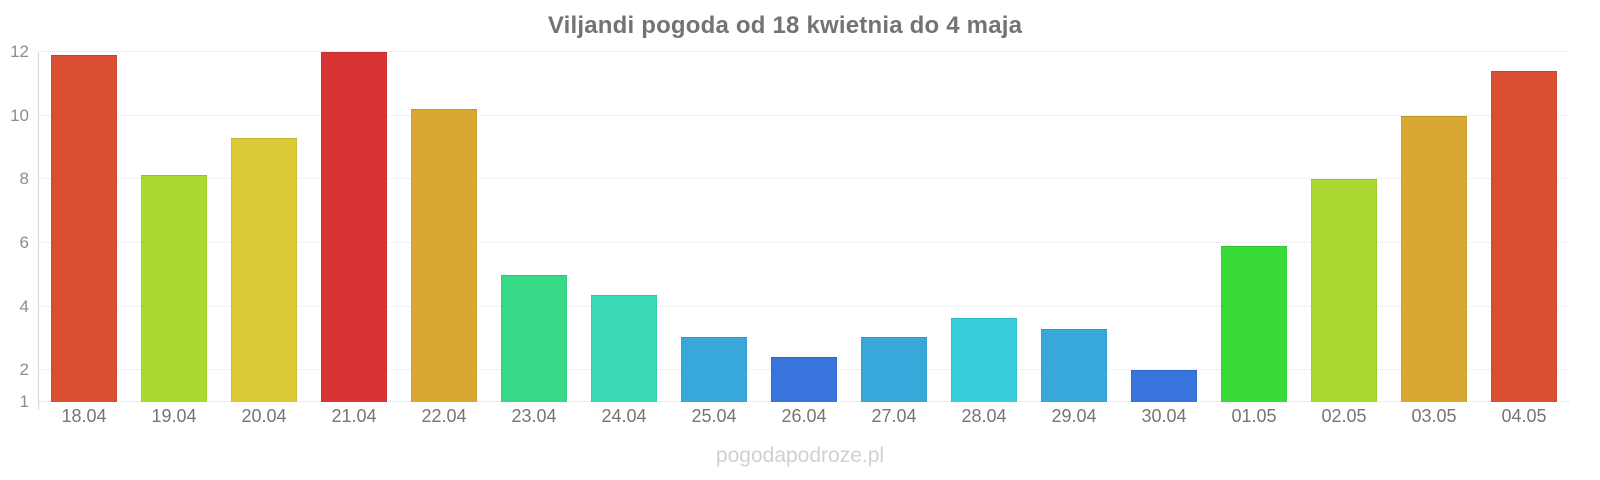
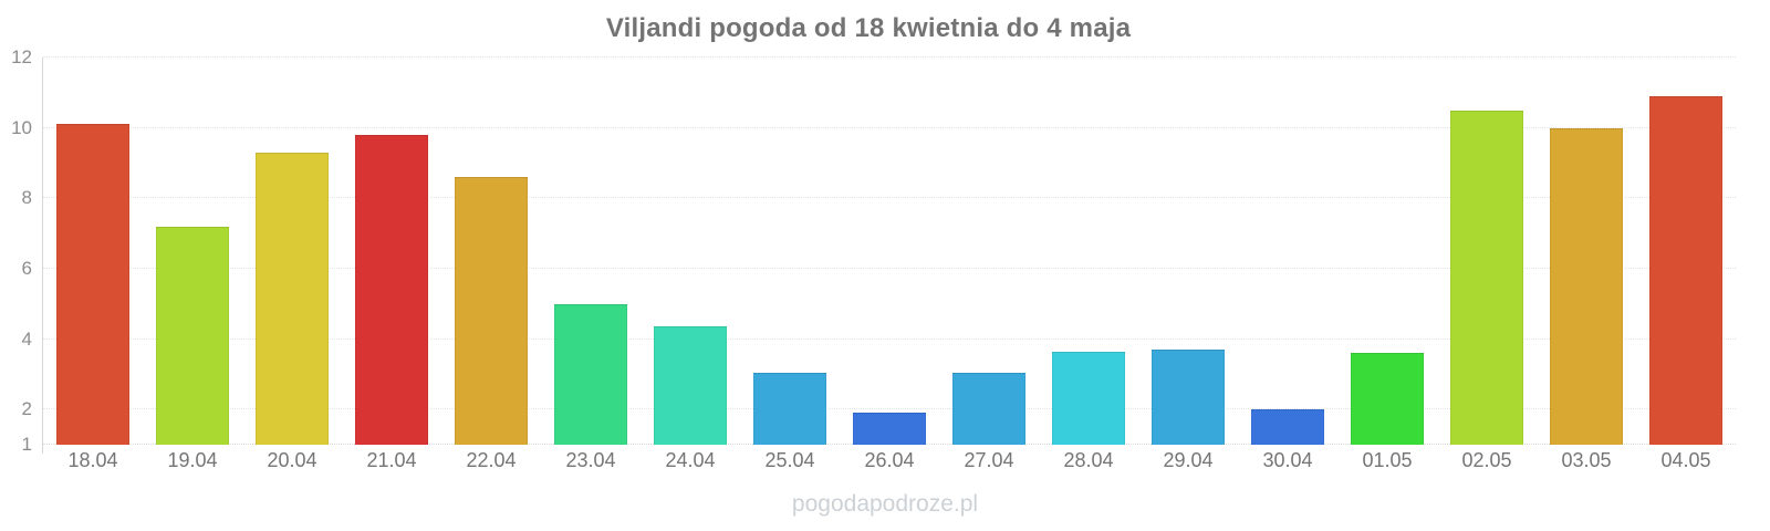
18.04: 11.9 -> 10.1
19.04: 8.2 -> 7.2
21.04: 12.0 -> 9.8
22.04: 10.2 -> 8.6
26.04: 2.4 -> 1.9
29.04: 3.3 -> 3.7
01.05: 5.9 -> 3.6
02.05: 8.0 -> 10.5
04.05: 11.4 -> 10.9
